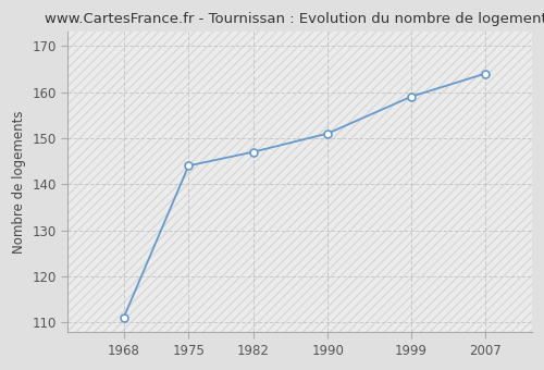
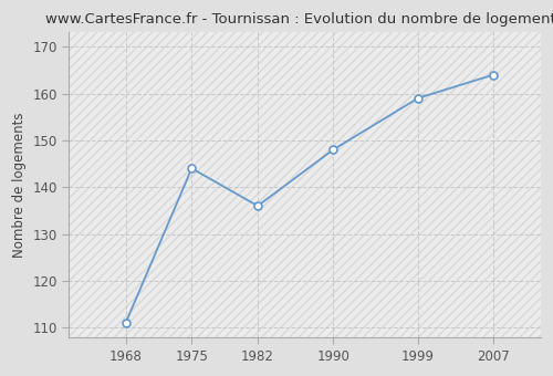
1982: 147 -> 136
1990: 151 -> 148
